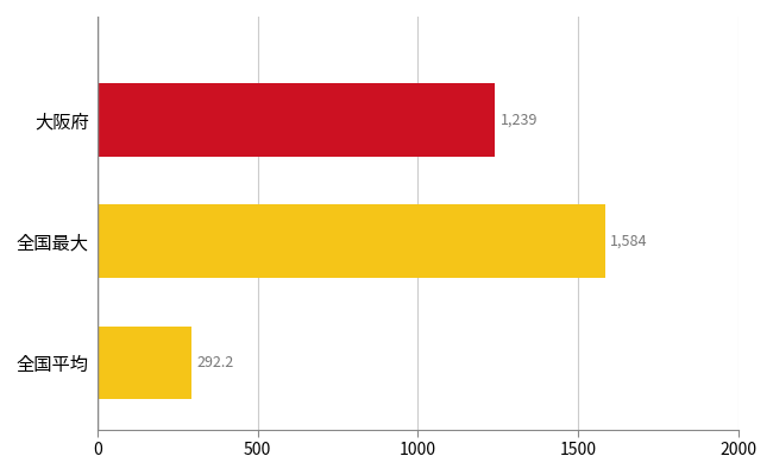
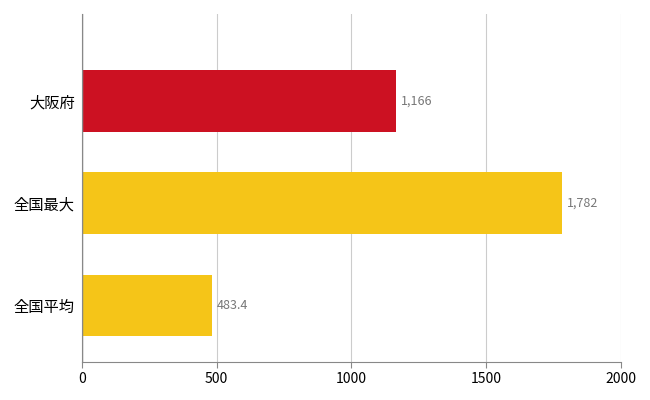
大阪府: 1,239 -> 1,166
全国最大: 1,584 -> 1,782
全国平均: 292.2 -> 483.4
